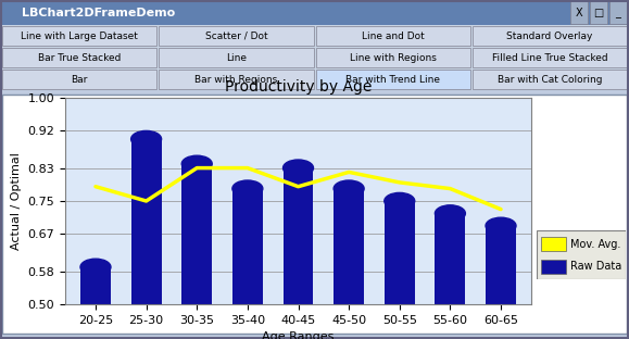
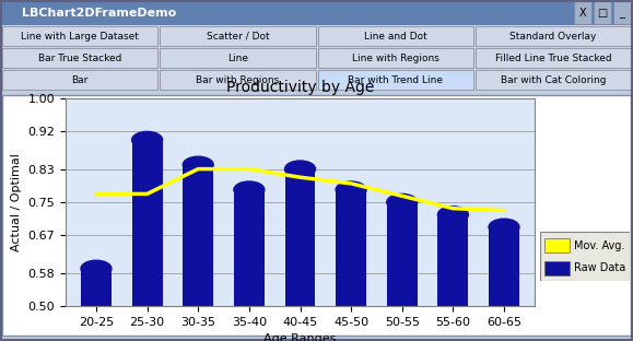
20-25: 0.785 -> 0.770
25-30: 0.750 -> 0.770
40-45: 0.785 -> 0.810
45-50: 0.820 -> 0.795
50-55: 0.795 -> 0.765
55-60: 0.780 -> 0.735
